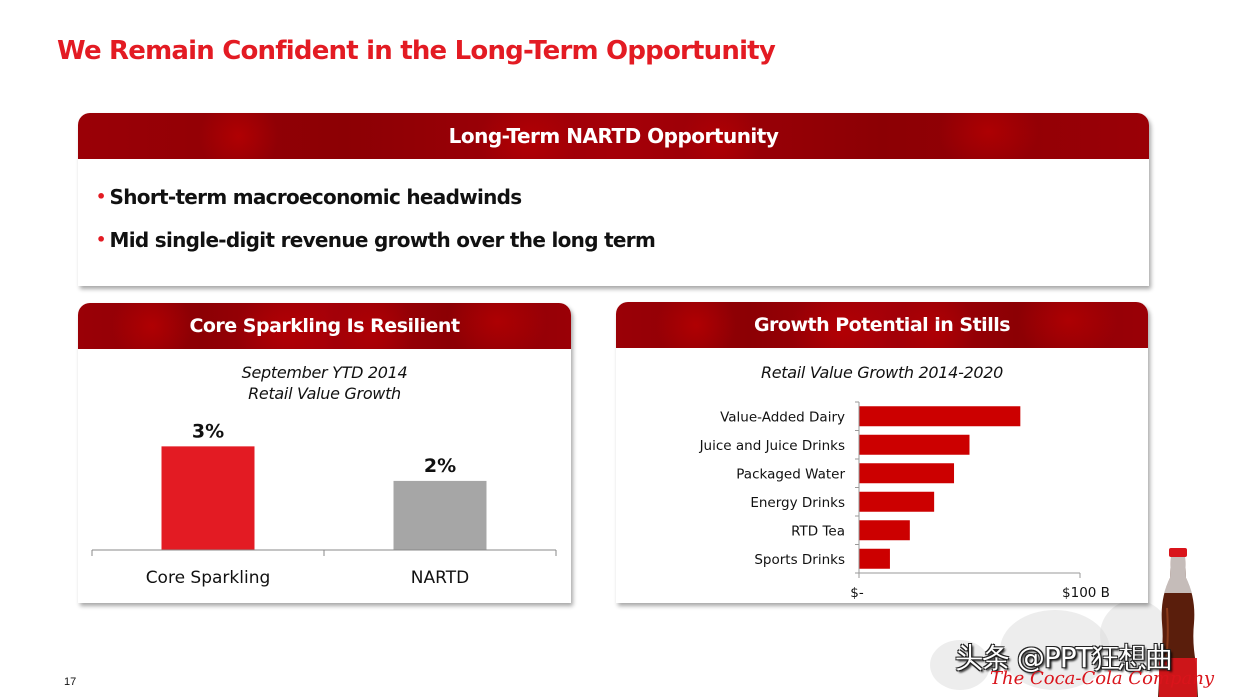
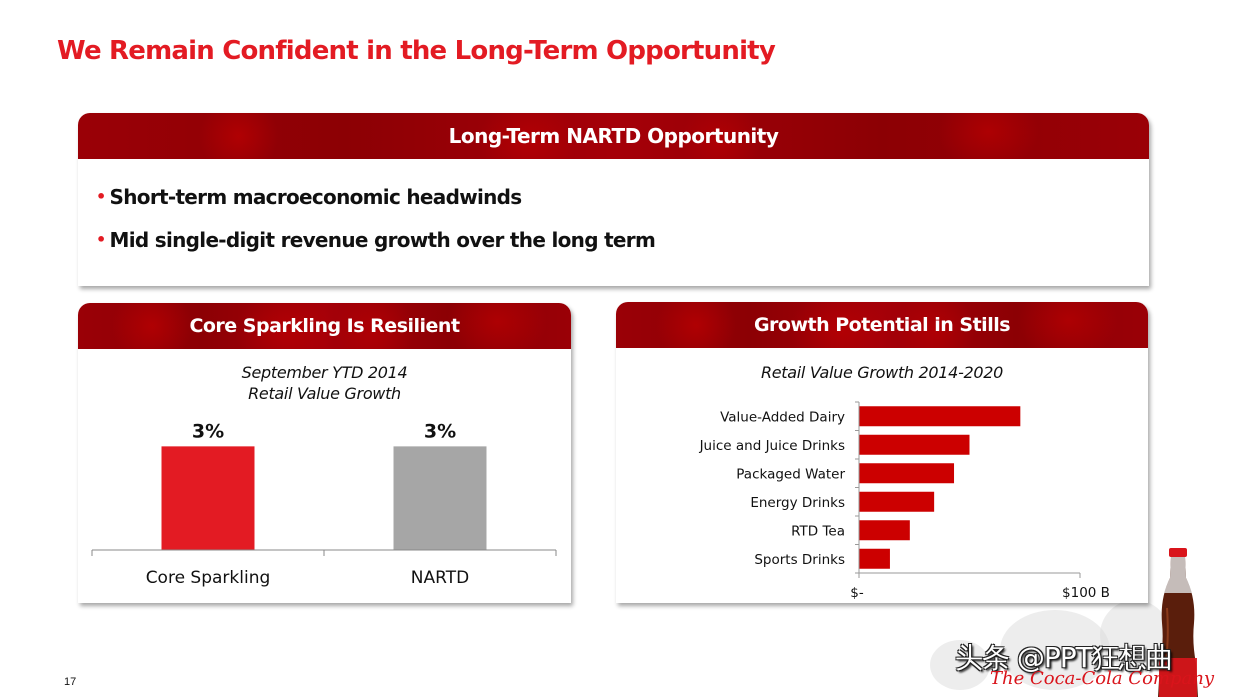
September YTD 2014 Retail Value Growth/NARTD: 2% -> 3%
